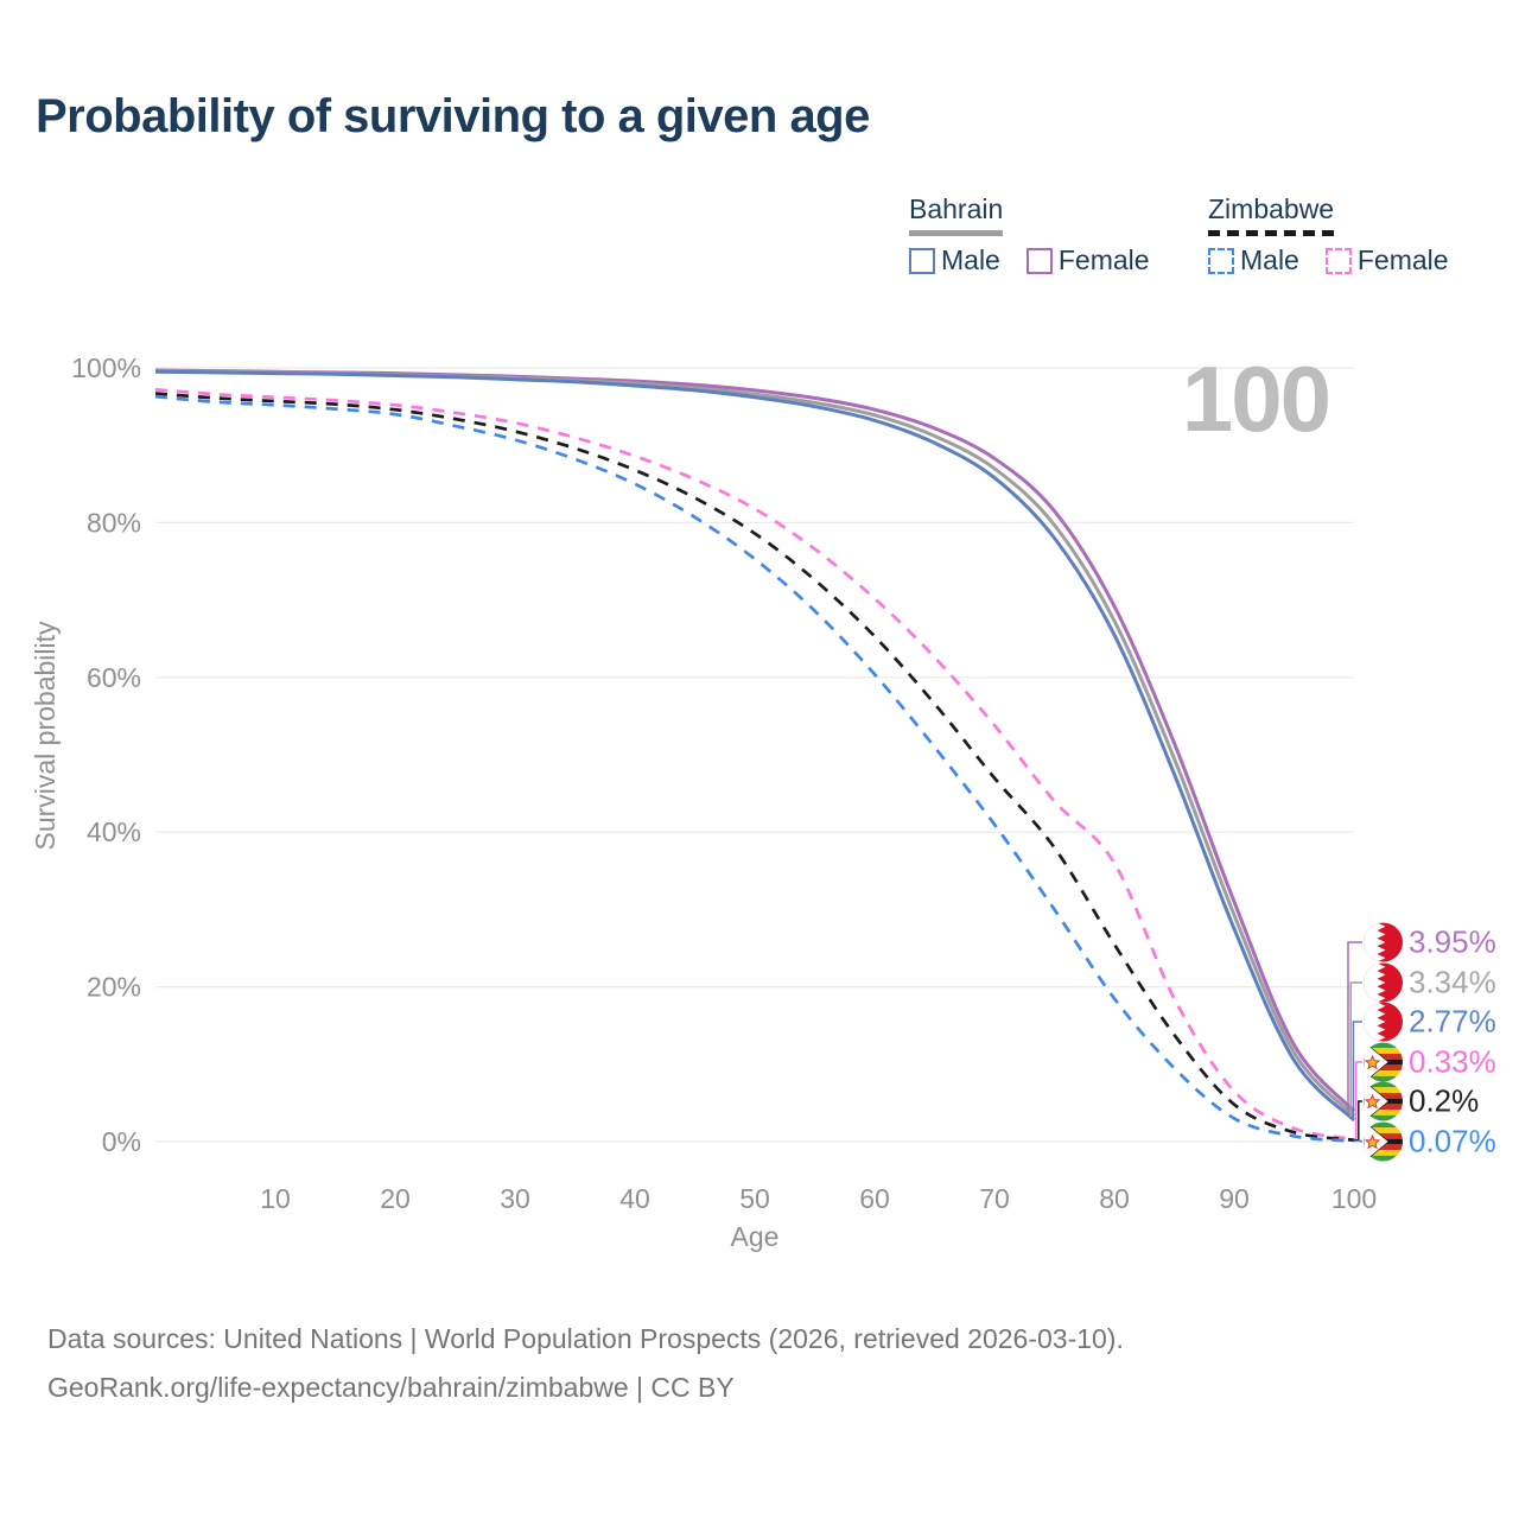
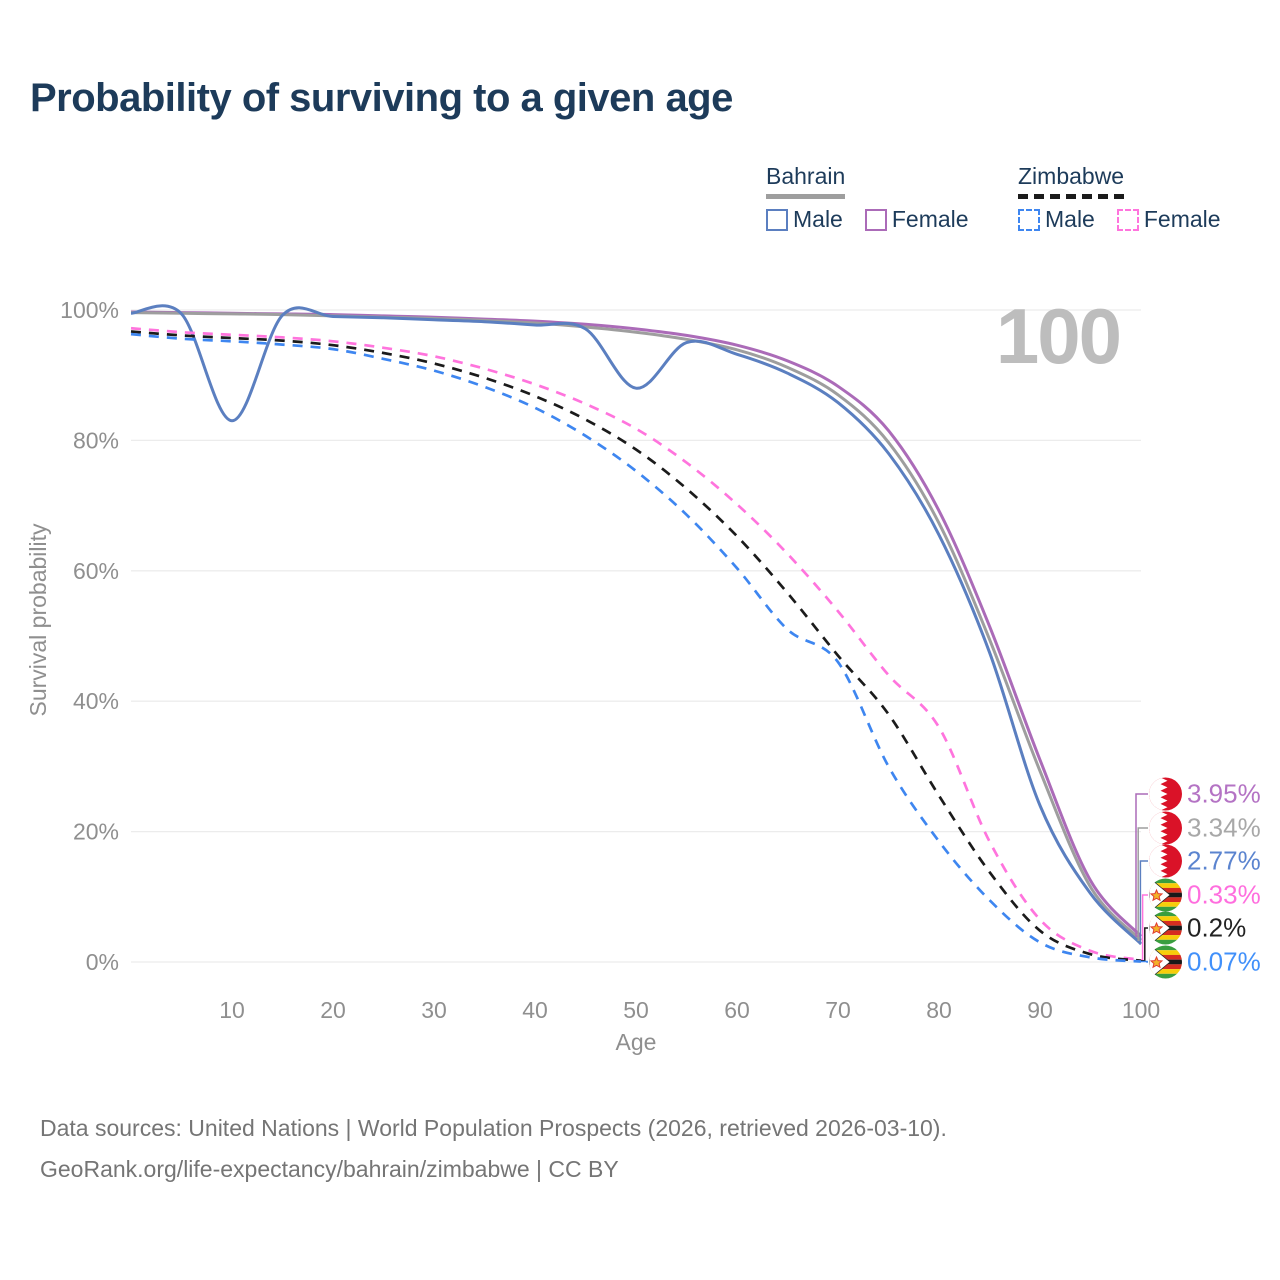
Bahrain Male/10: 99% -> 83%
Bahrain Male/50: 96% -> 88%
Zimbabwe Male/70: 41% -> 46%
Bahrain Male/90: 28% -> 24%
